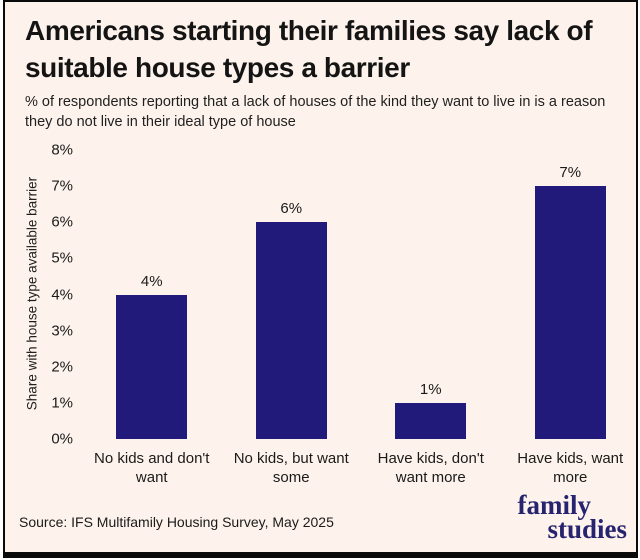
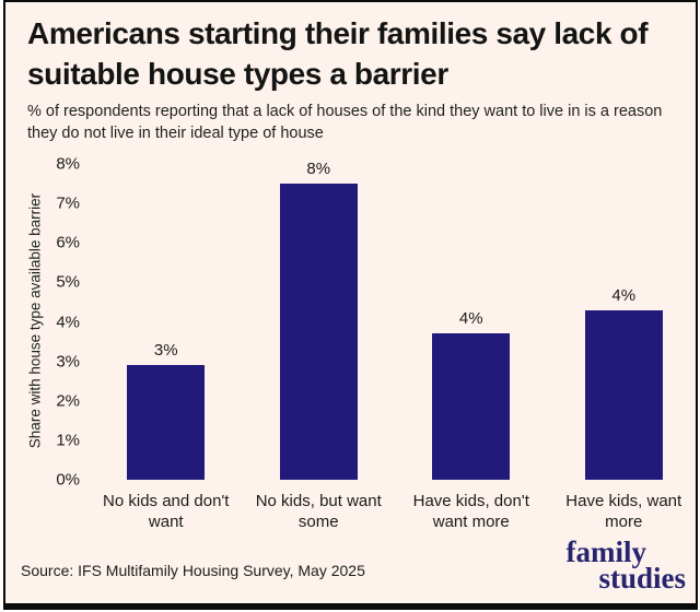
No kids and don't want: 4% -> 3%
No kids, but want some: 6% -> 8%
Have kids, don't want more: 1% -> 4%
Have kids, want more: 7% -> 4%
